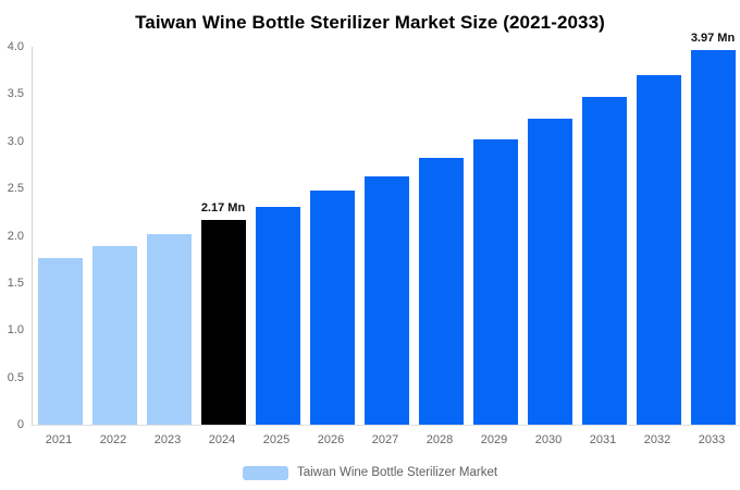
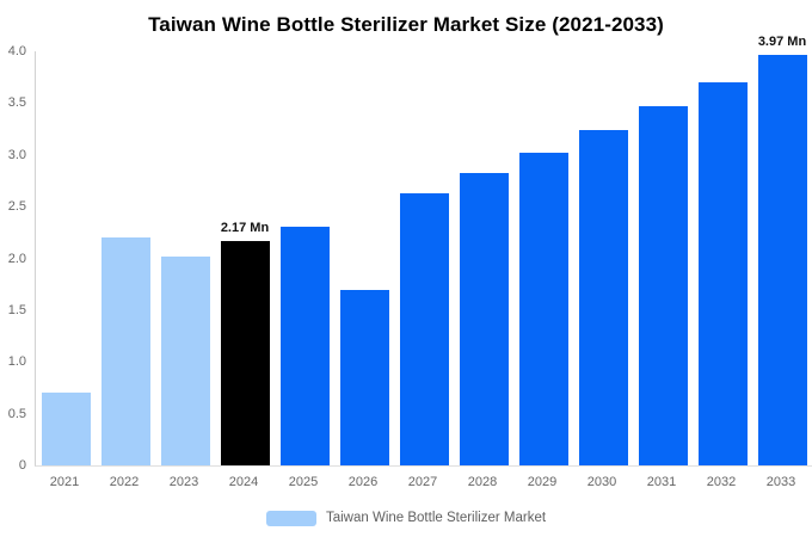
2021: 1.8 -> 0.7
2022: 1.9 -> 2.2
2026: 2.5 -> 1.7
